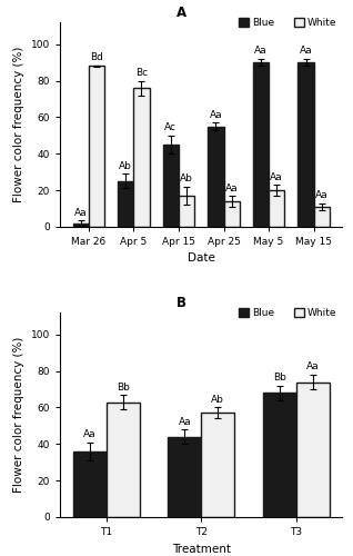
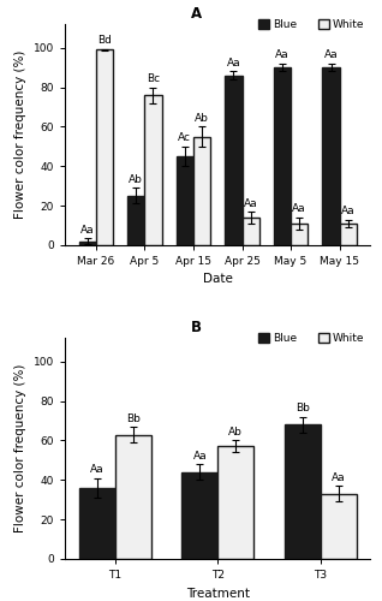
White/Mar 26: 88 -> 99
White/Apr 15: 17 -> 55
Blue/Apr 25: 55 -> 86
White/May 5: 20 -> 11
White/T3: 74 -> 33
